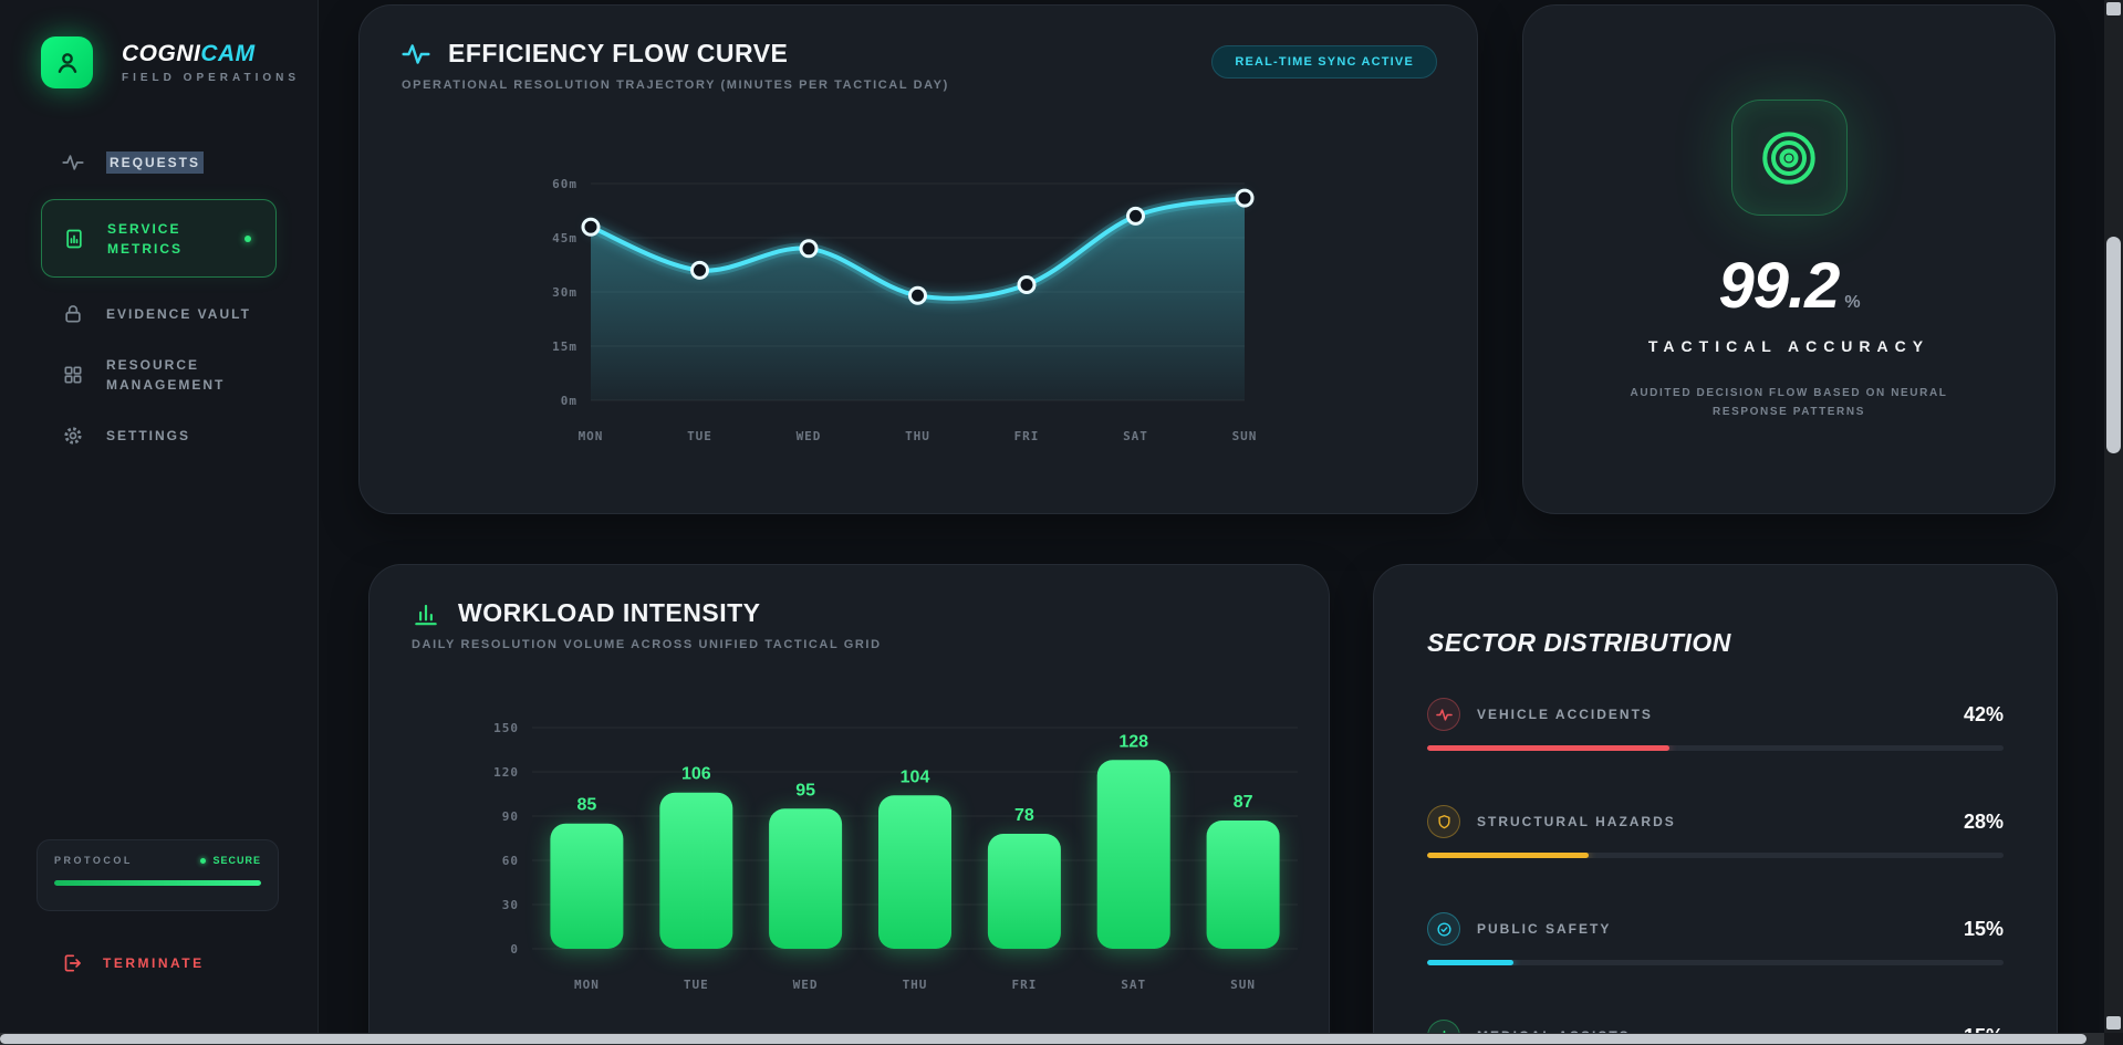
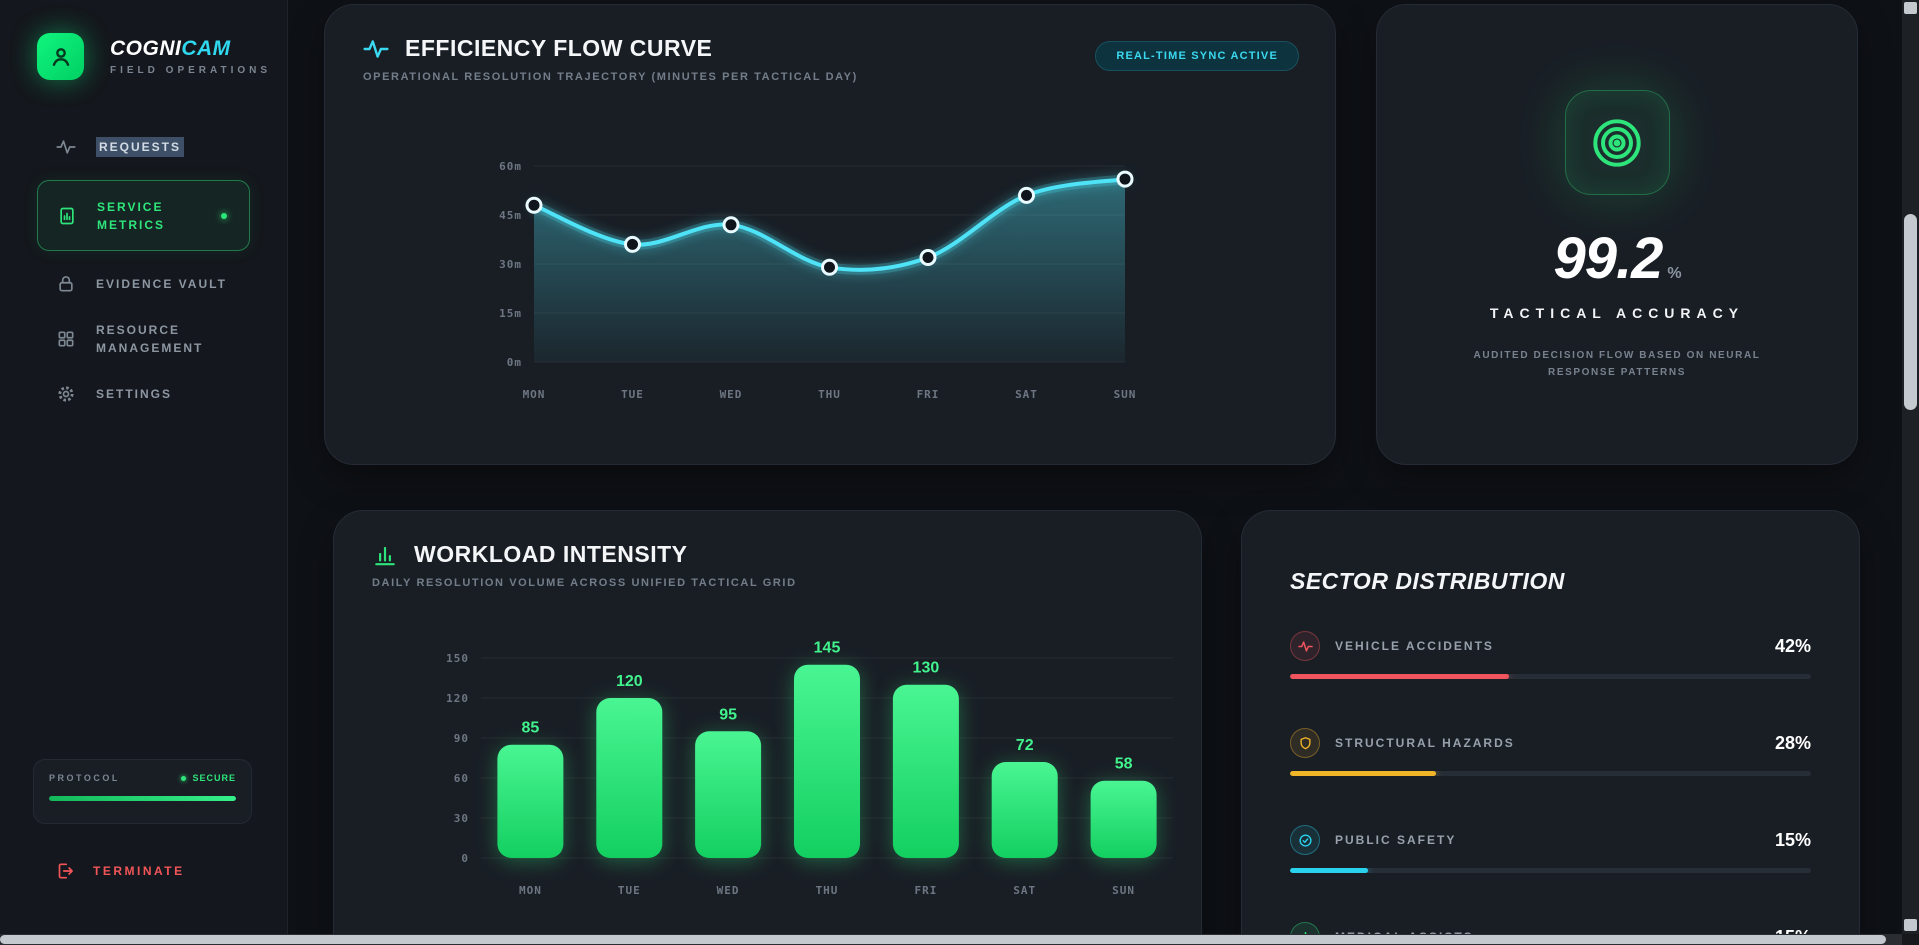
WORKLOAD INTENSITY/TUE: 106 -> 120
WORKLOAD INTENSITY/THU: 104 -> 145
WORKLOAD INTENSITY/FRI: 78 -> 130
WORKLOAD INTENSITY/SAT: 128 -> 72
WORKLOAD INTENSITY/SUN: 87 -> 58
